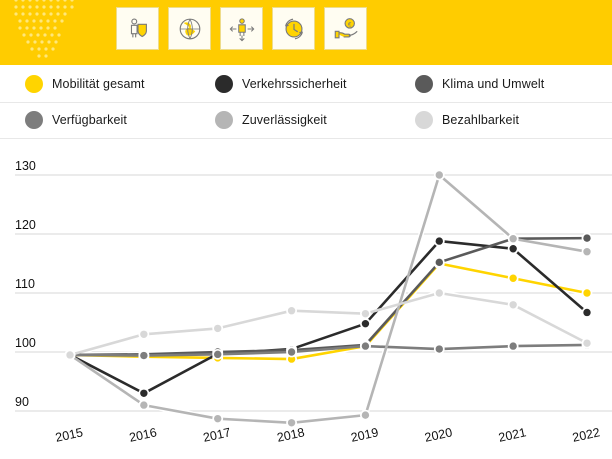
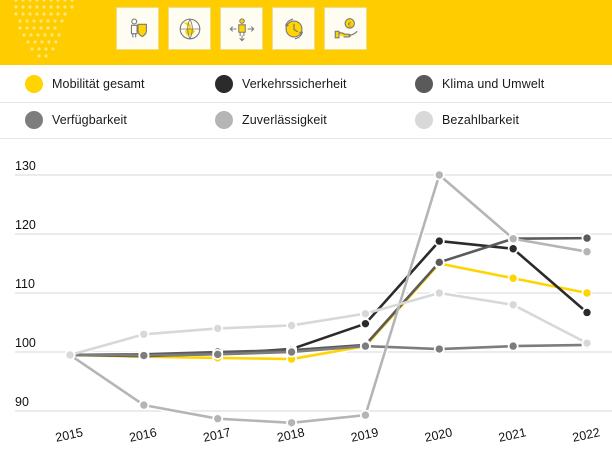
Verkehrssicherheit/2016: 93 -> 99
Bezahlbarkeit/2018: 107 -> 104
